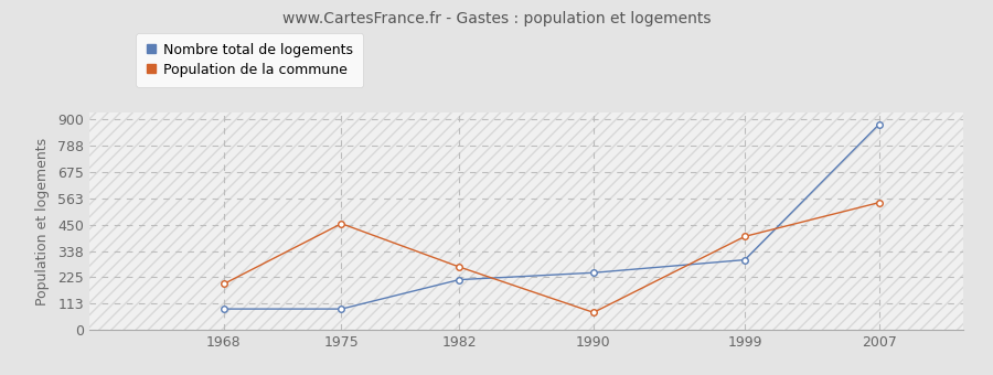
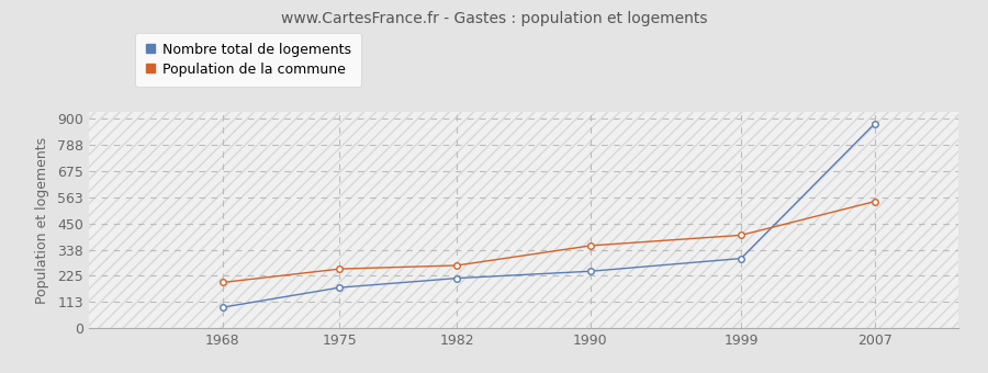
Nombre total de logements/1975: 90 -> 175
Population de la commune/1975: 455 -> 255
Population de la commune/1990: 75 -> 355
